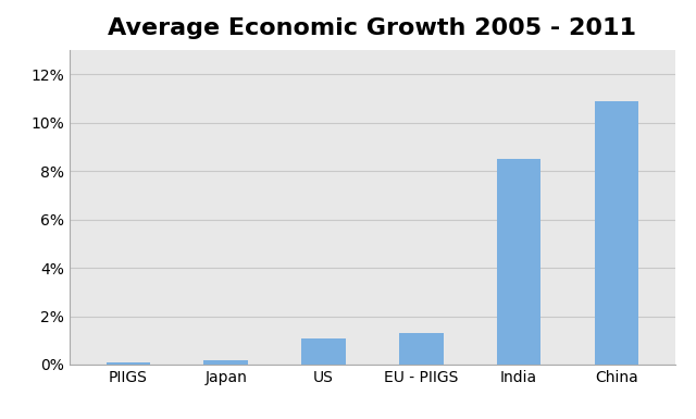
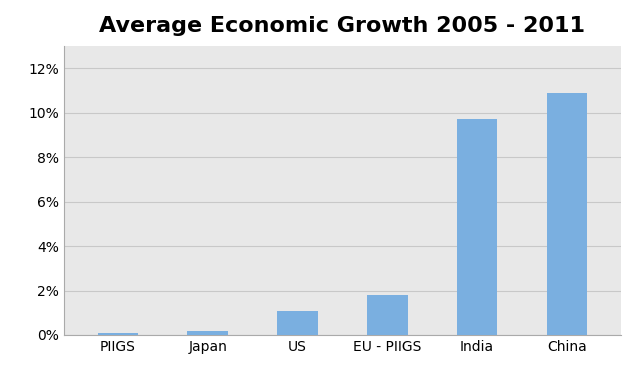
EU - PIIGS: 1.3% -> 1.8%
India: 8.5% -> 9.7%
